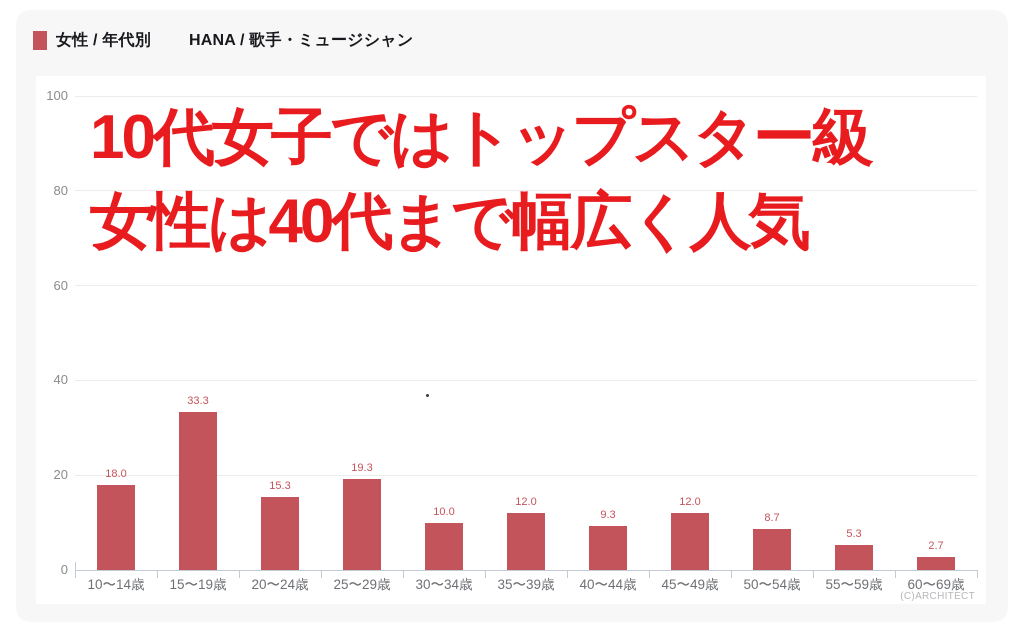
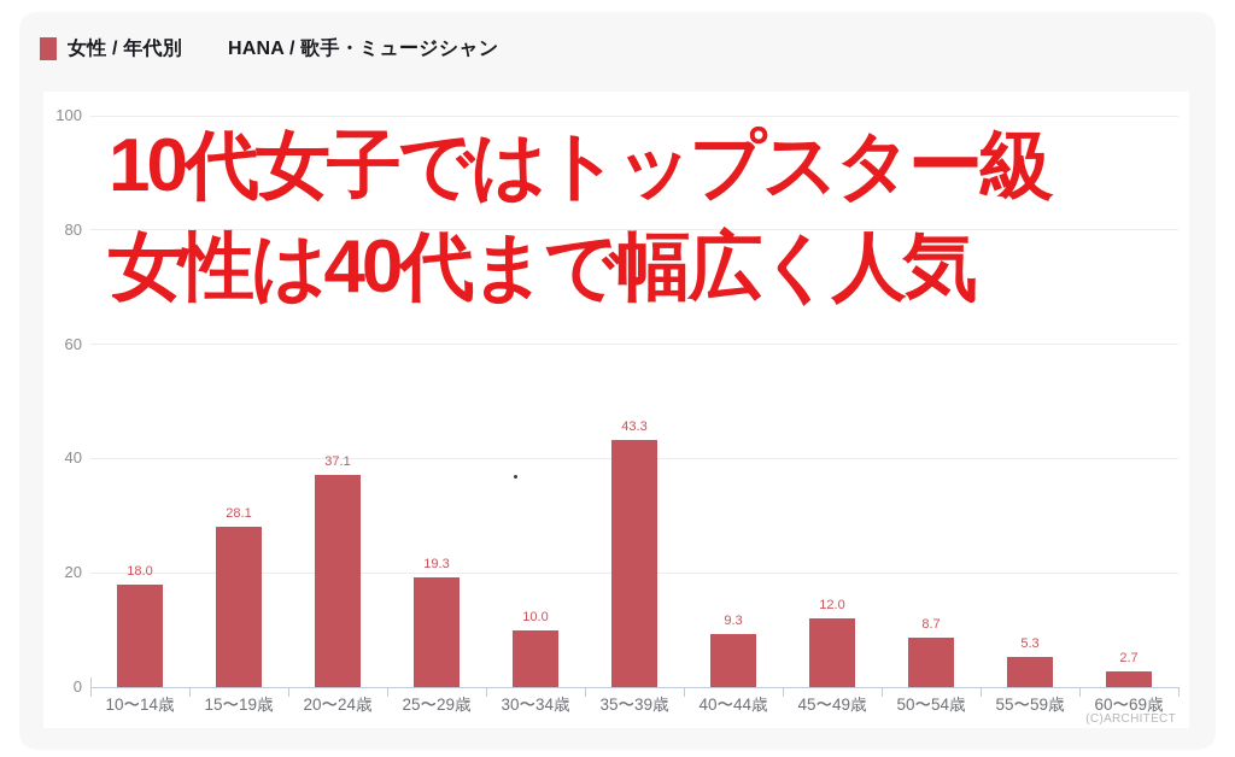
15〜19歳: 33.3 -> 28.1
20〜24歳: 15.3 -> 37.1
35〜39歳: 12.0 -> 43.3
